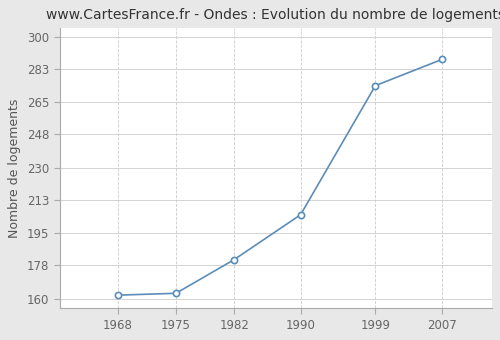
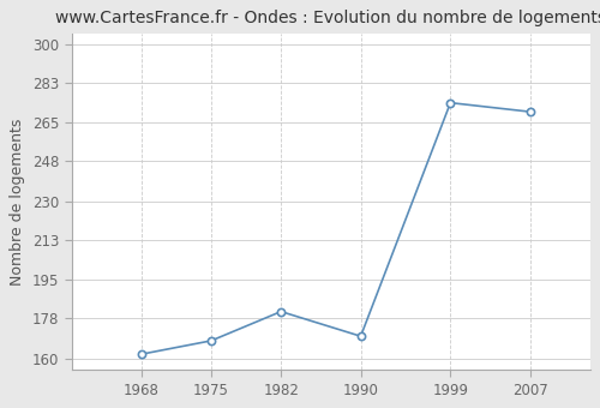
1975: 163 -> 168
1990: 205 -> 170
2007: 288 -> 270
